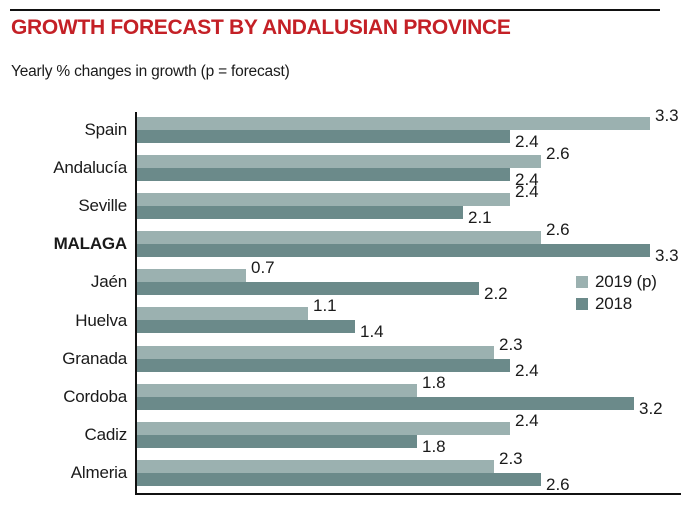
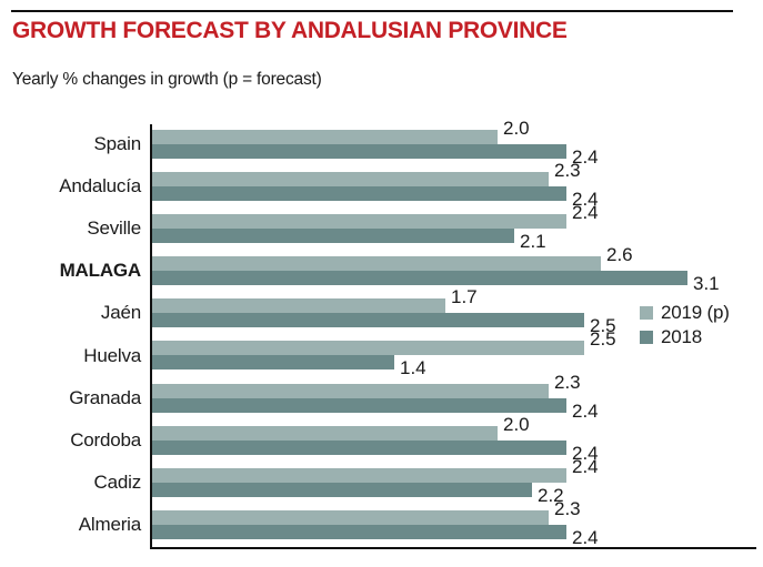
2019 (p)/Spain: 3.3 -> 2.0
2019 (p)/Andalucía: 2.6 -> 2.3
2018/MALAGA: 3.3 -> 3.1
2019 (p)/Jaén: 0.7 -> 1.7
2018/Jaén: 2.2 -> 2.5
2019 (p)/Huelva: 1.1 -> 2.5
2019 (p)/Cordoba: 1.8 -> 2.0
2018/Cordoba: 3.2 -> 2.4
2018/Cadiz: 1.8 -> 2.2
2018/Almeria: 2.6 -> 2.4
